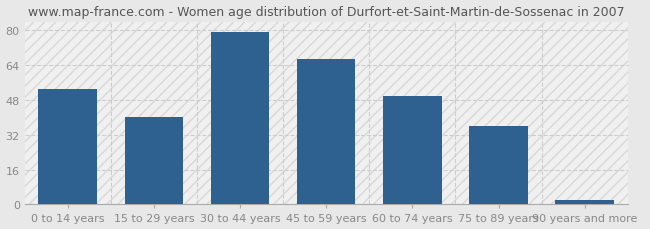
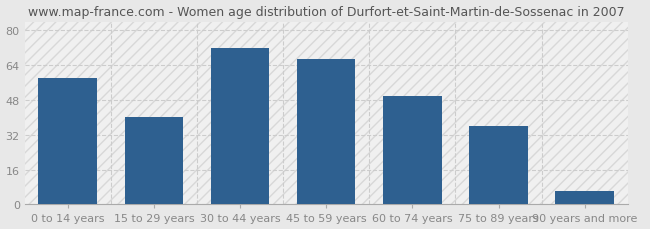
0 to 14 years: 53 -> 58
30 to 44 years: 79 -> 72
90 years and more: 2 -> 6
